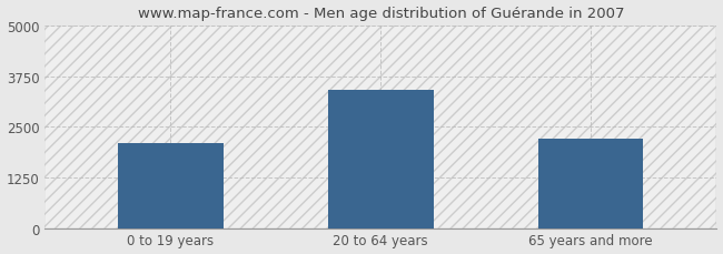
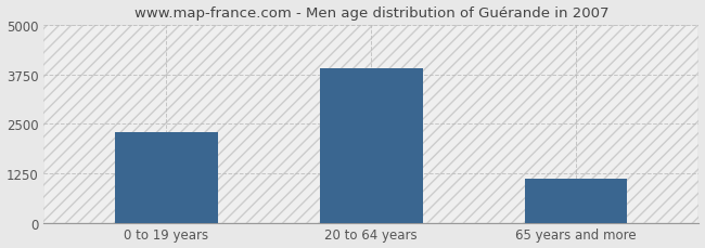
0 to 19 years: 2100 -> 2300
20 to 64 years: 3400 -> 3900
65 years and more: 2200 -> 1100
